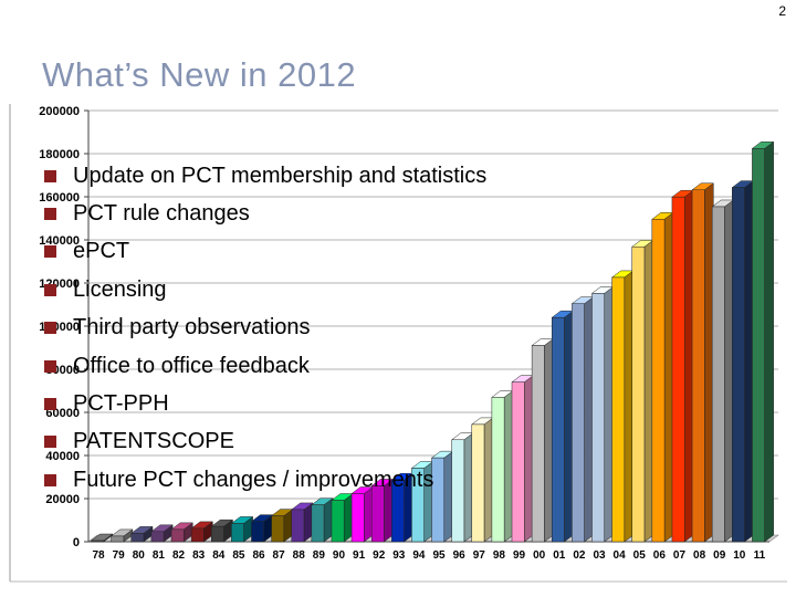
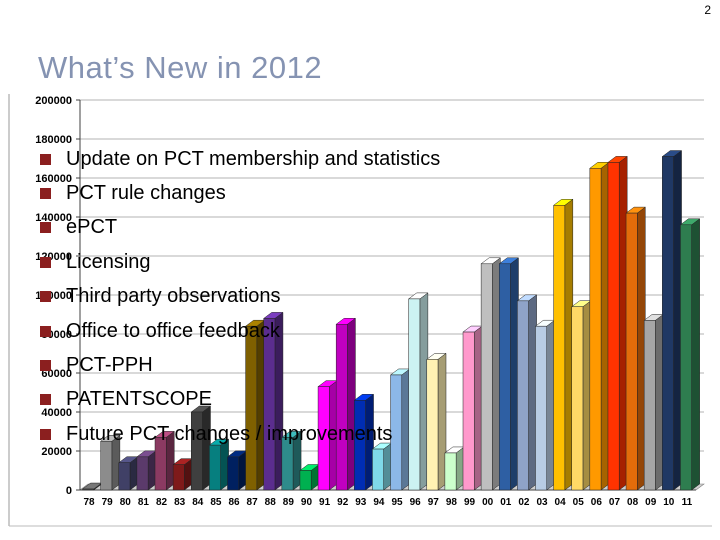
79: 3000 -> 25000
80: 4000 -> 14000
81: 5000 -> 17000
82: 6000 -> 27000
83: 6000 -> 13000
84: 7000 -> 40000
85: 8000 -> 23000
86: 9000 -> 17000
87: 12000 -> 84000
88: 15000 -> 88000
89: 17000 -> 27000
90: 19000 -> 10000
91: 22000 -> 53000
92: 26000 -> 85000
93: 29000 -> 46000
94: 34000 -> 21000
95: 39000 -> 59000
96: 47000 -> 98000
97: 54000 -> 67000
98: 67000 -> 19000
99: 74000 -> 81000
00: 91000 -> 116000
01: 104000 -> 116000
02: 110000 -> 97000
03: 115000 -> 84000
04: 123000 -> 146000
05: 137000 -> 94000
06: 150000 -> 165000
07: 160000 -> 168000
08: 163000 -> 142000
09: 155000 -> 87000
10: 164000 -> 171000
11: 182000 -> 136000
